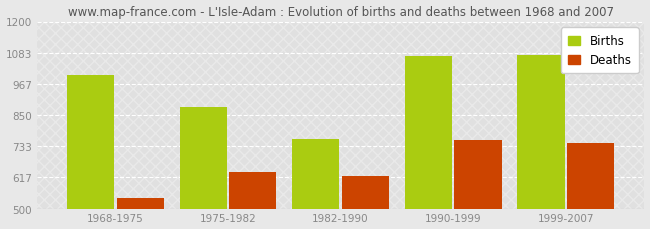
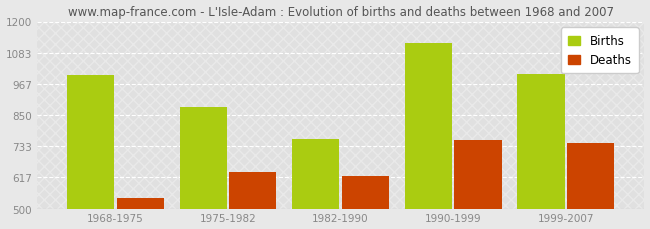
Births/1990-1999: 1070 -> 1118
Births/1999-2007: 1075 -> 1005
